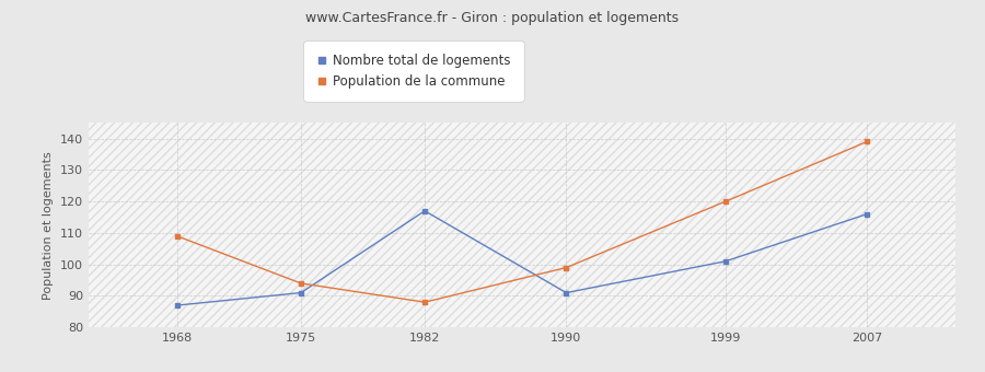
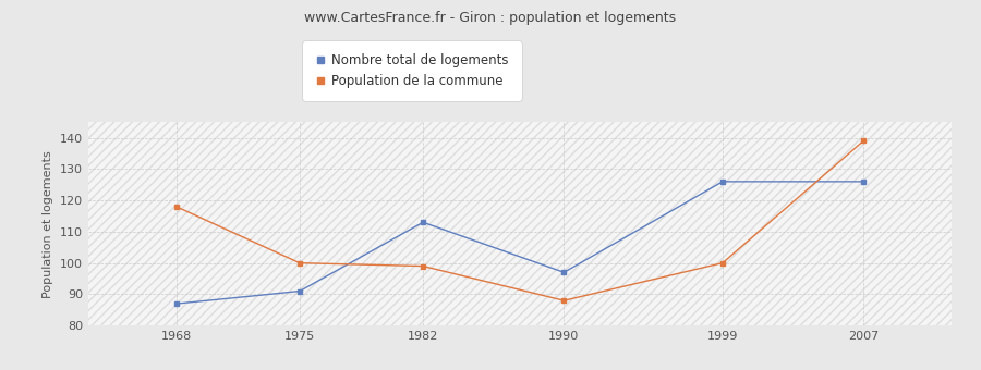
Population de la commune/1968: 109 -> 118
Population de la commune/1975: 94 -> 100
Nombre total de logements/1982: 117 -> 113
Population de la commune/1982: 88 -> 99
Nombre total de logements/1990: 91 -> 97
Population de la commune/1990: 99 -> 88
Nombre total de logements/1999: 101 -> 126
Population de la commune/1999: 120 -> 100
Nombre total de logements/2007: 116 -> 126
